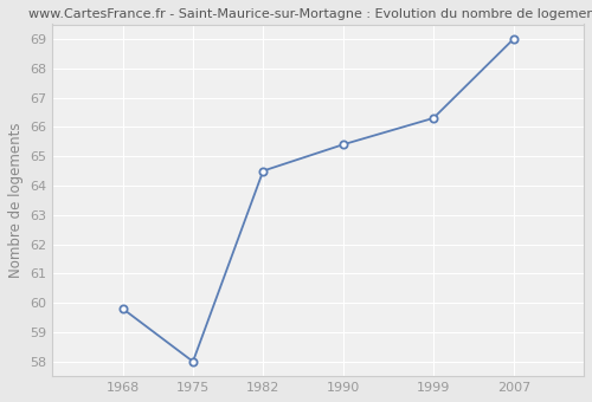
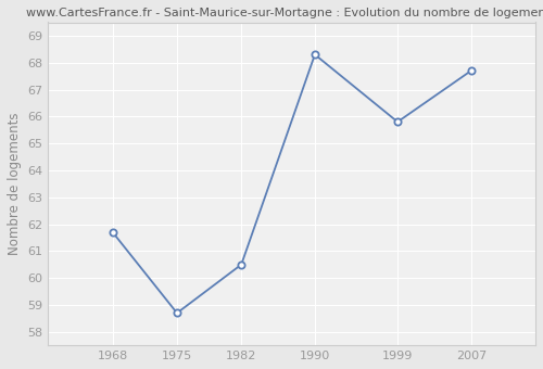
1968: 59.8 -> 61.7
1975: 58.0 -> 58.7
1982: 64.5 -> 60.5
1990: 65.4 -> 68.3
1999: 66.3 -> 65.8
2007: 69.0 -> 67.7
